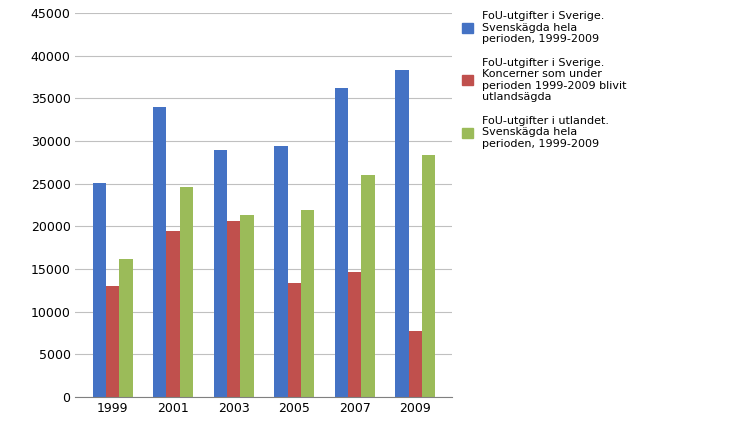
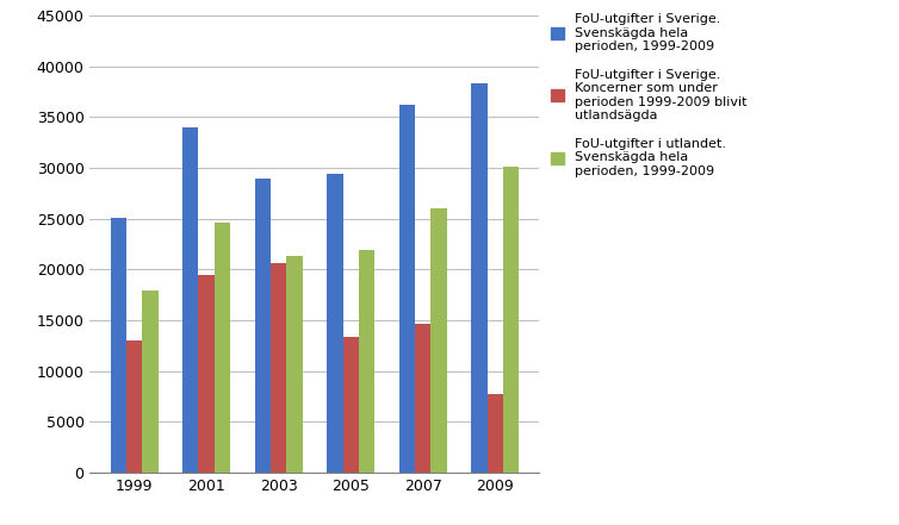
FoU-utgifter i utlandet. Svenskägda hela perioden, 1999-2009/1999: 16200 -> 17900
FoU-utgifter i utlandet. Svenskägda hela perioden, 1999-2009/2009: 28400 -> 30100
